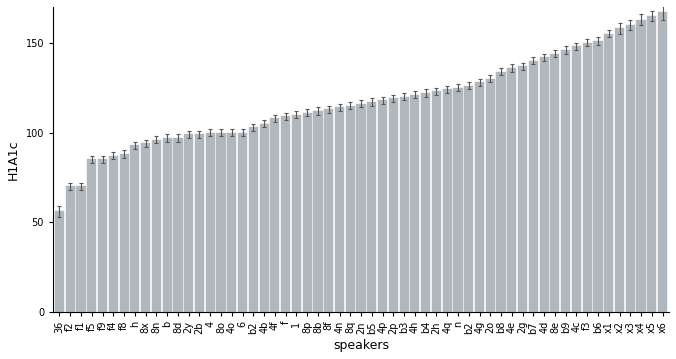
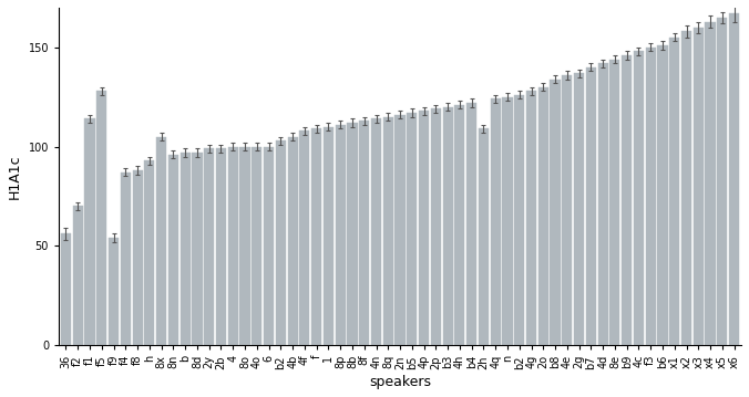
f1: 70 -> 114
f5: 85 -> 128
f9: 85 -> 54
8x: 94 -> 105
2h: 123 -> 109
